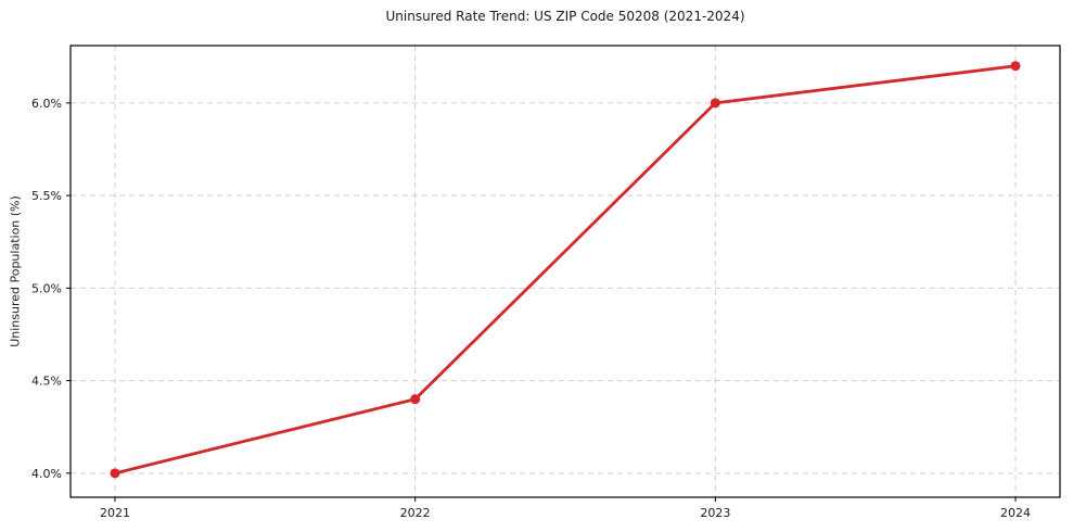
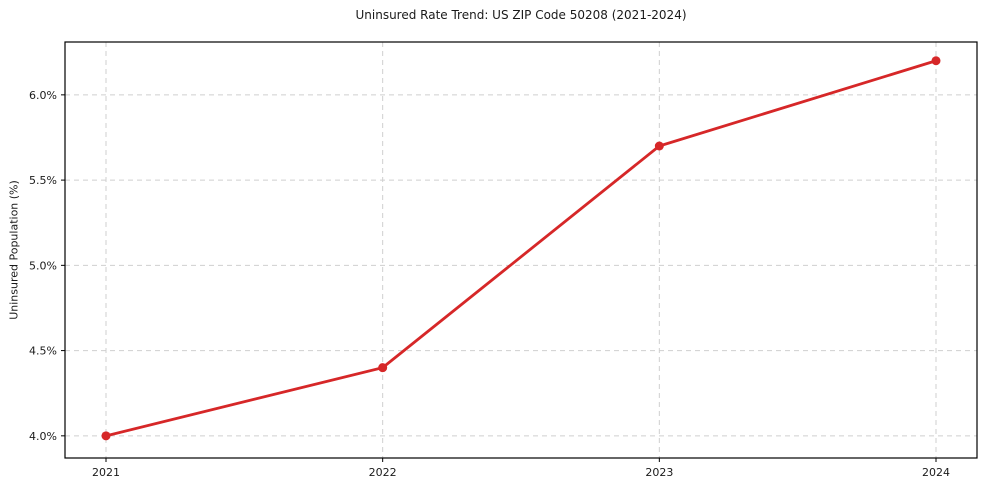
2023: 6.0% -> 5.7%
